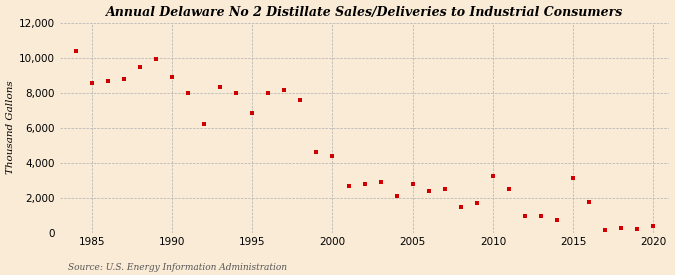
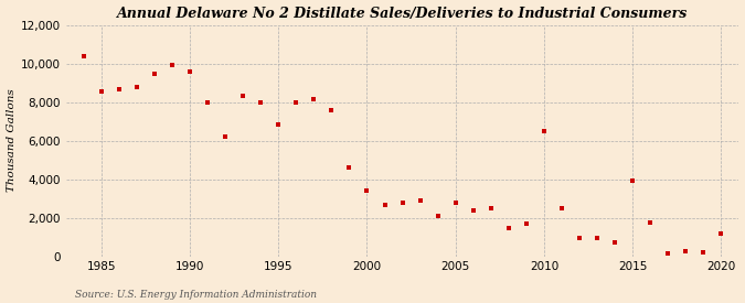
1990: 8,900 -> 9,600
2000: 4,400 -> 3,400
2010: 3,200 -> 6,500
2015: 3,100 -> 3,900
2020: 400 -> 1,200
